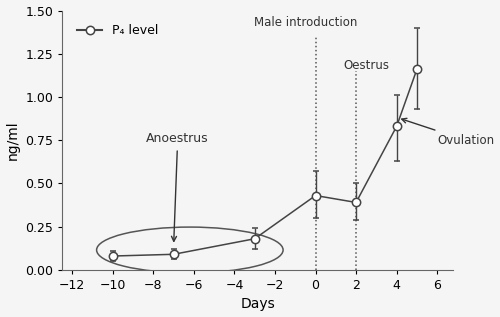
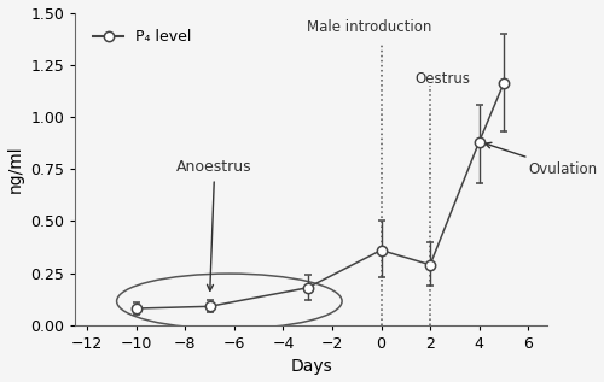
0: 0.43 -> 0.36
2: 0.39 -> 0.29
4: 0.83 -> 0.88
